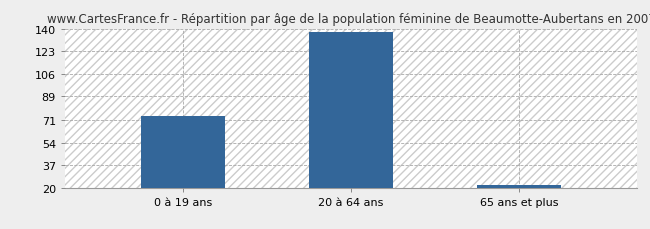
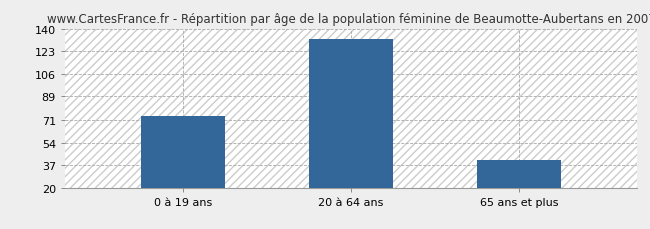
20 à 64 ans: 138 -> 132
65 ans et plus: 22 -> 41
